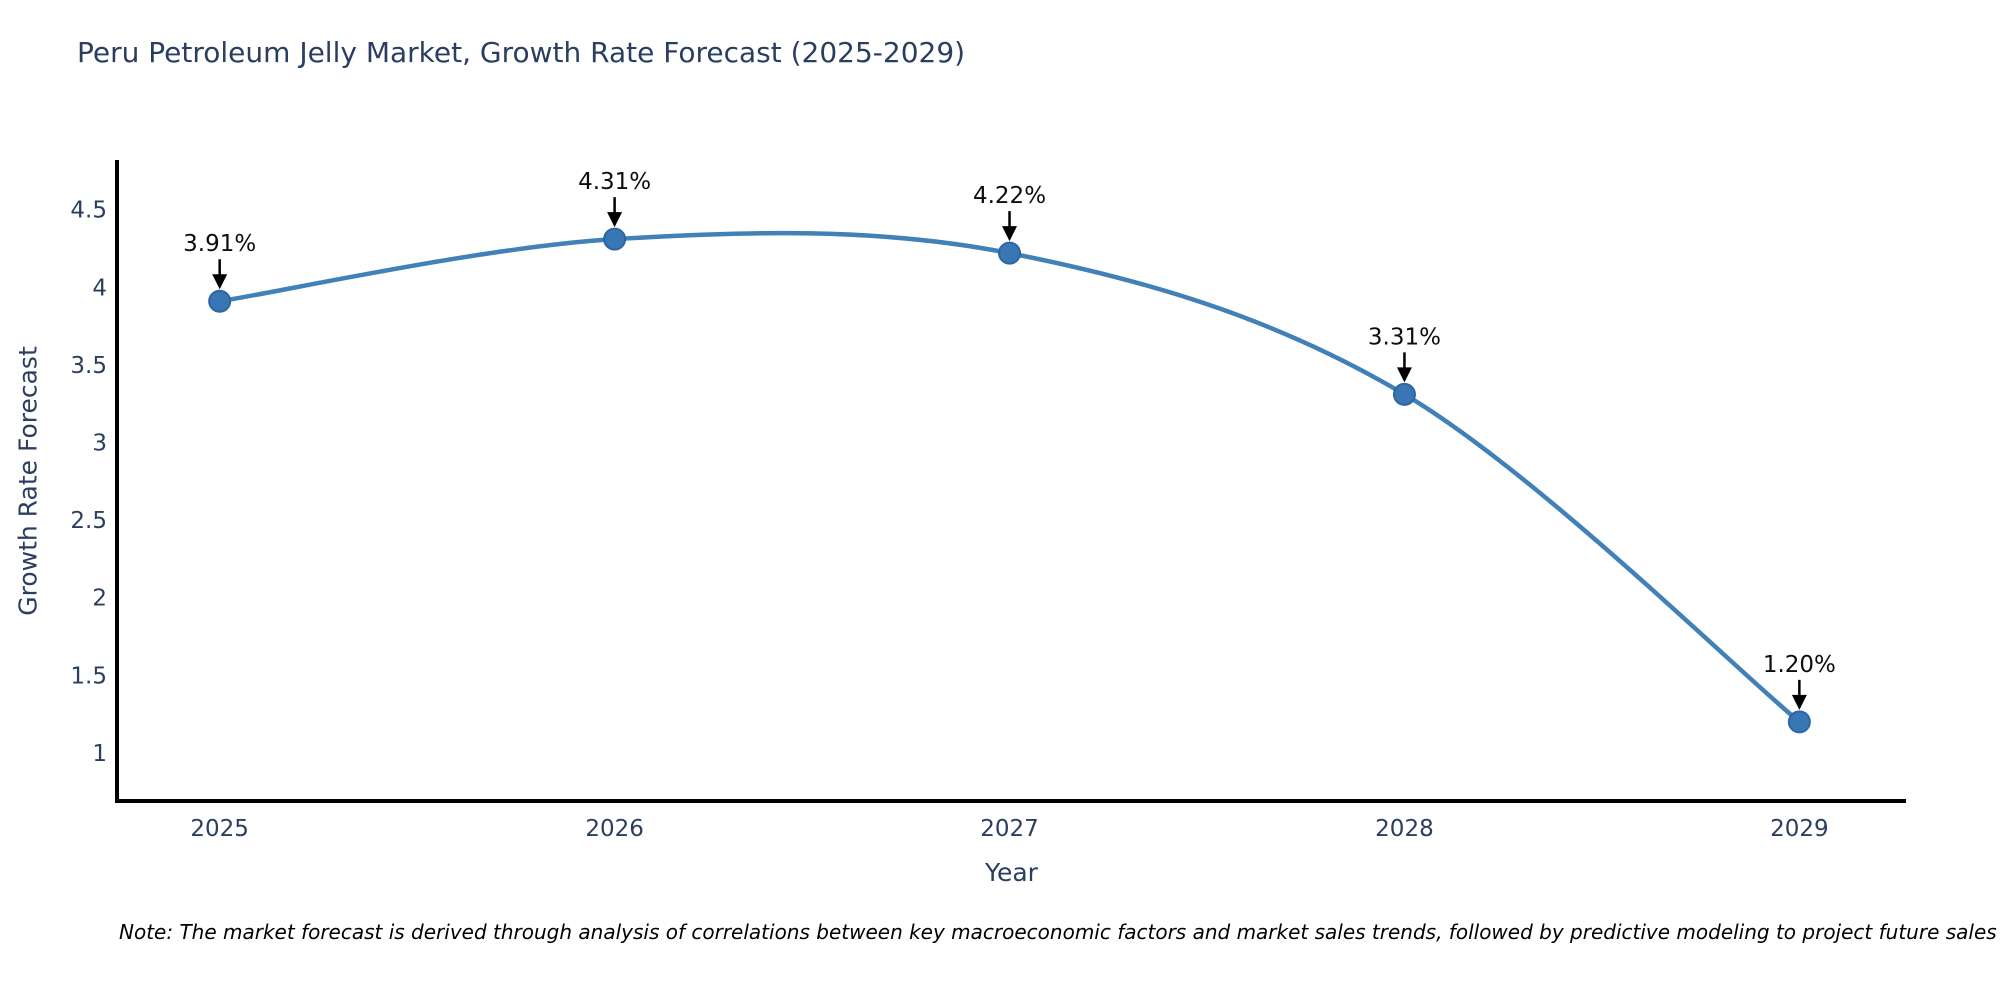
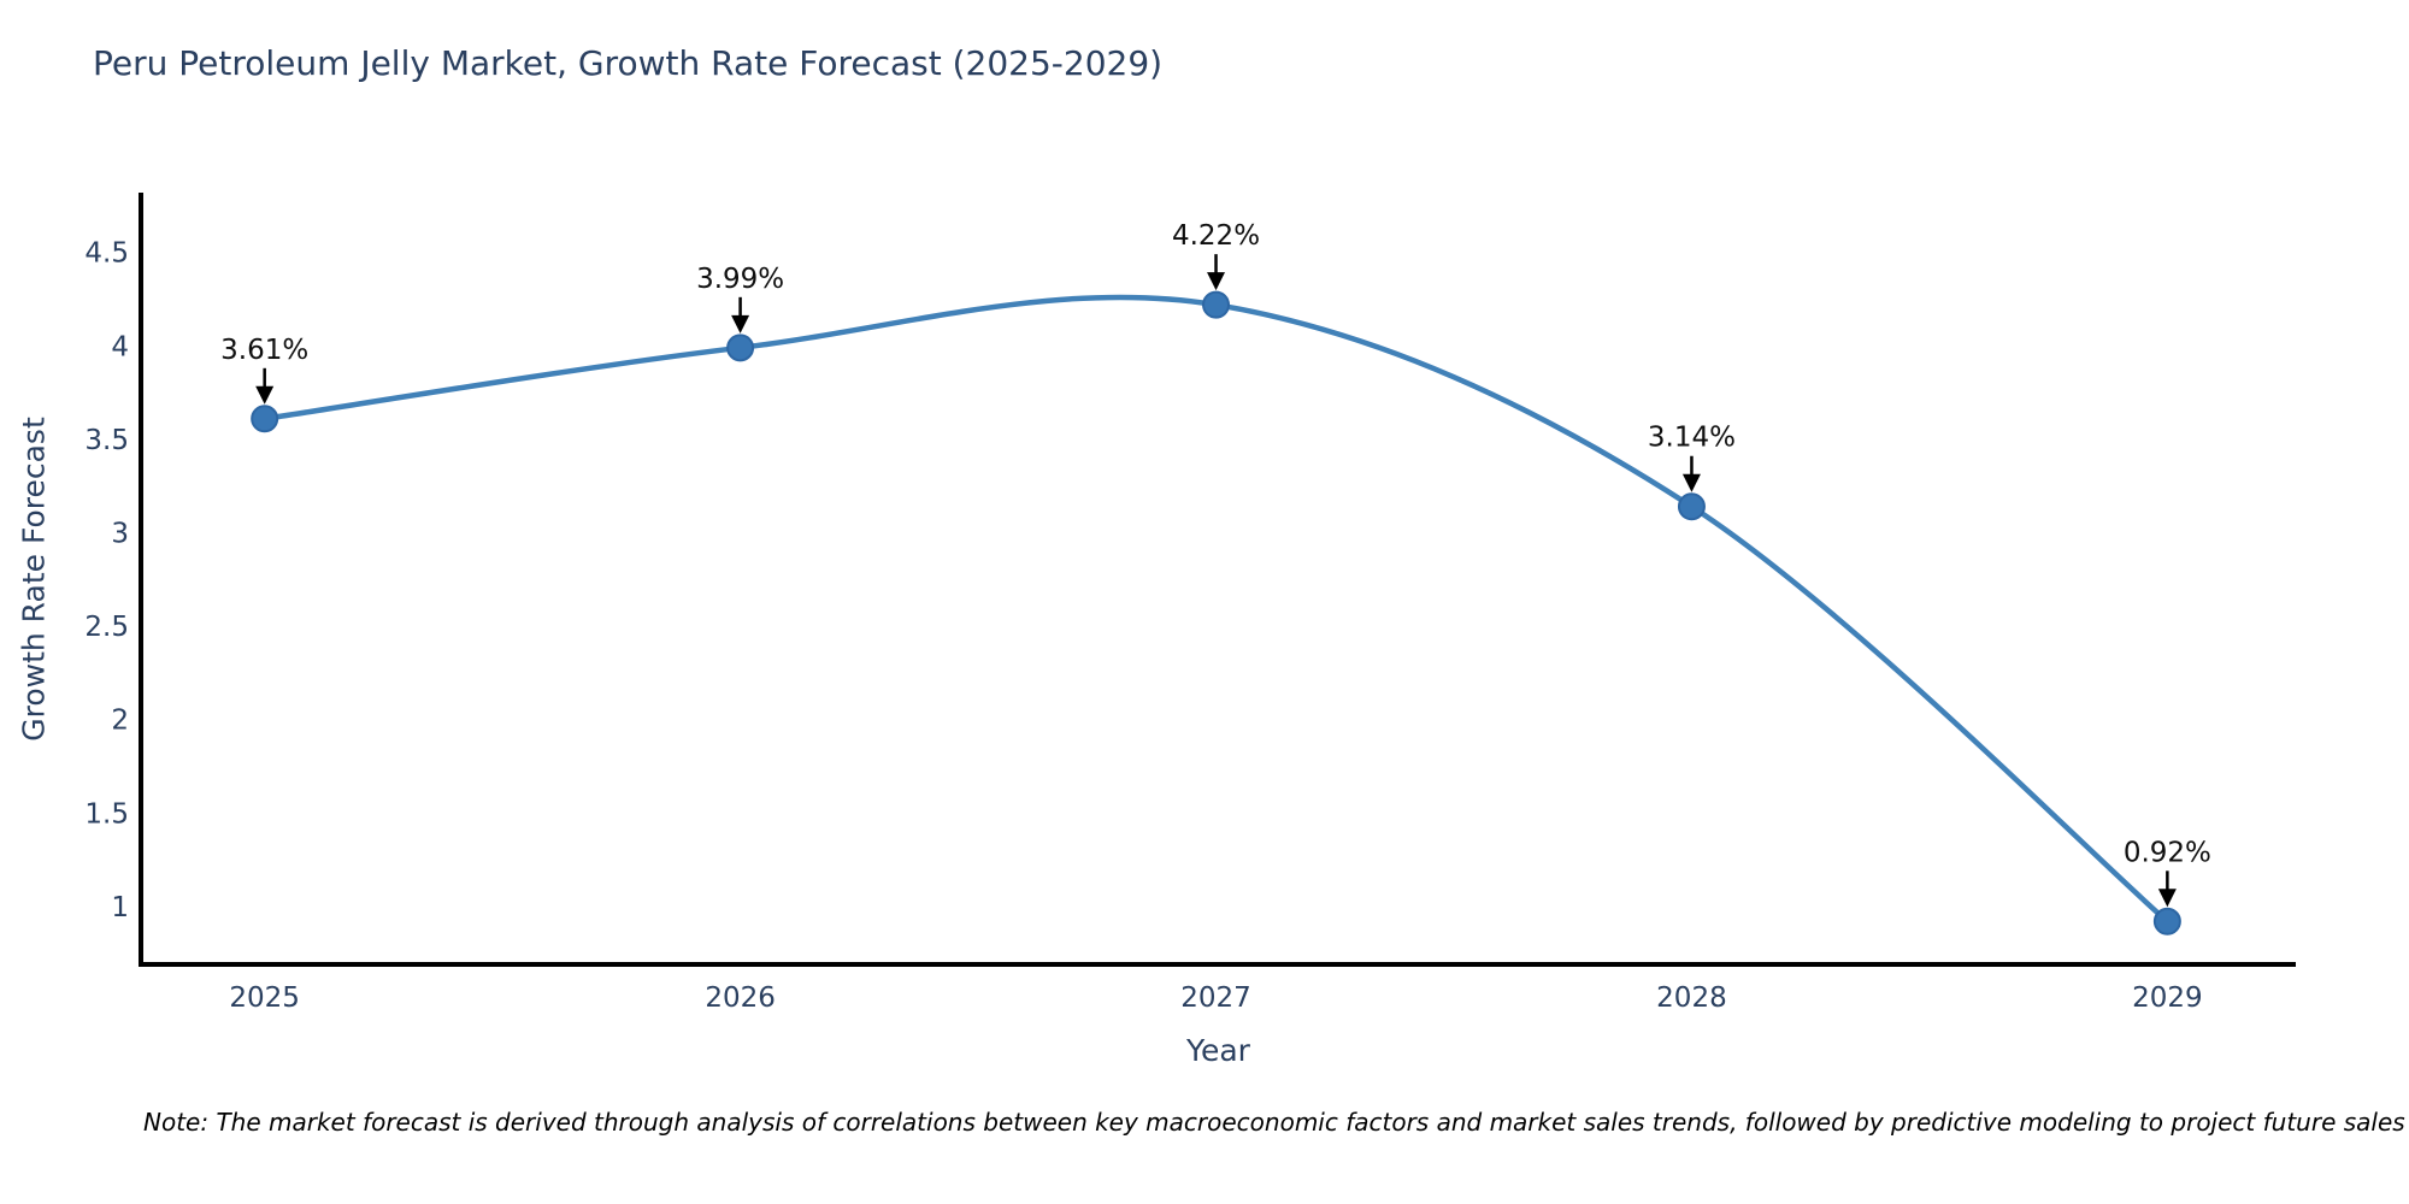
2025: 3.91% -> 3.61%
2026: 4.31% -> 3.99%
2028: 3.31% -> 3.14%
2029: 1.20% -> 0.92%
